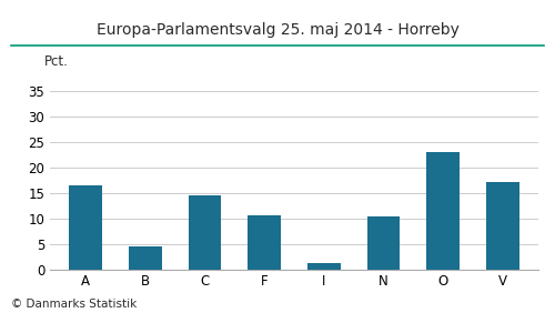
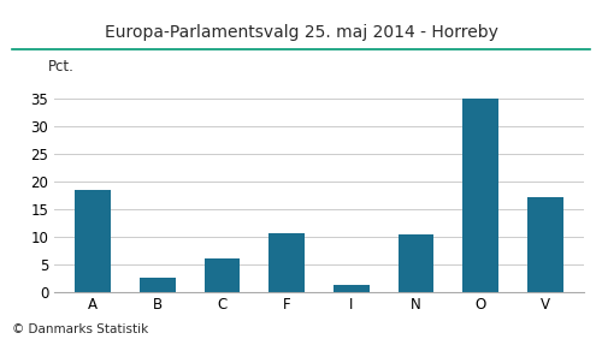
A: 16.5 -> 18.4
B: 4.5 -> 2.6
C: 14.5 -> 6.0
O: 23.0 -> 35.0
